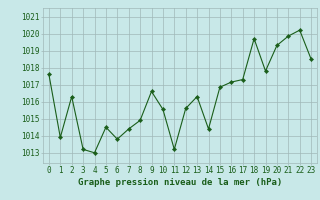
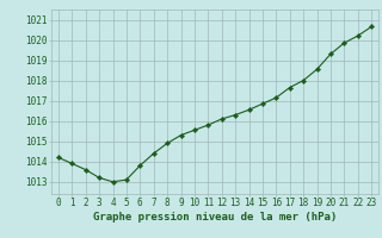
0: 1017.6 -> 1014.2
2: 1016.3 -> 1013.6
5: 1014.5 -> 1013.1
9: 1016.6 -> 1015.3
11: 1013.2 -> 1015.8
12: 1015.6 -> 1016.1
14: 1014.4 -> 1016.5
17: 1017.3 -> 1017.6
18: 1019.7 -> 1018.0
19: 1017.8 -> 1018.5
23: 1018.5 -> 1020.6
